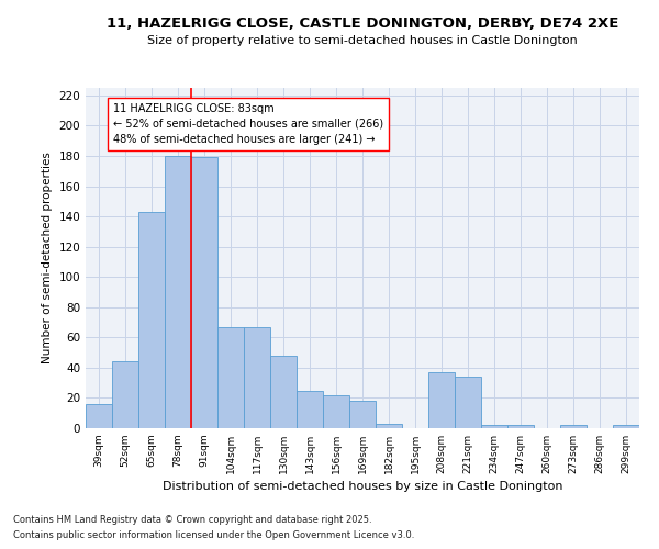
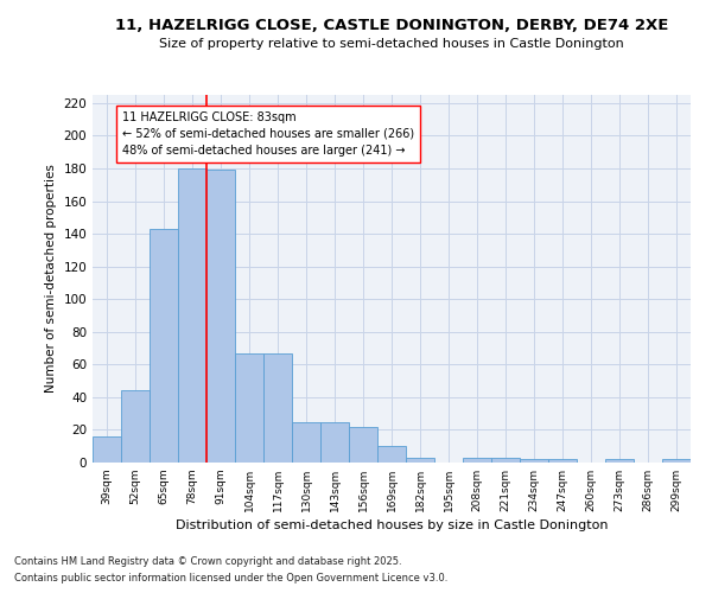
130sqm: 48 -> 25
169sqm: 18 -> 10
208sqm: 37 -> 3
221sqm: 34 -> 3
